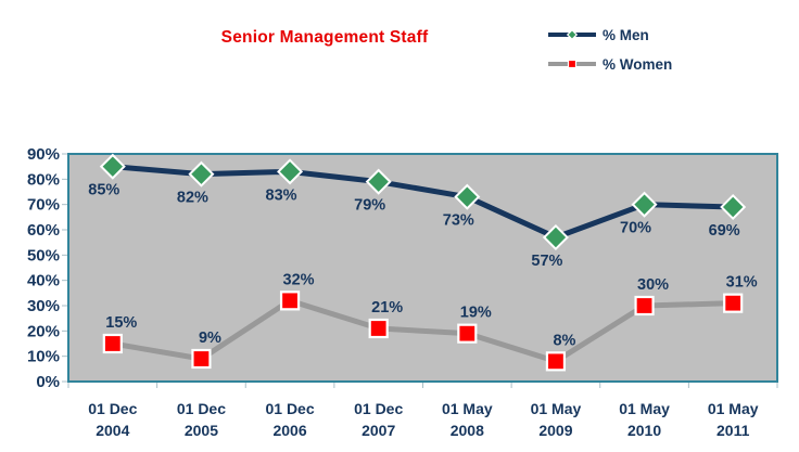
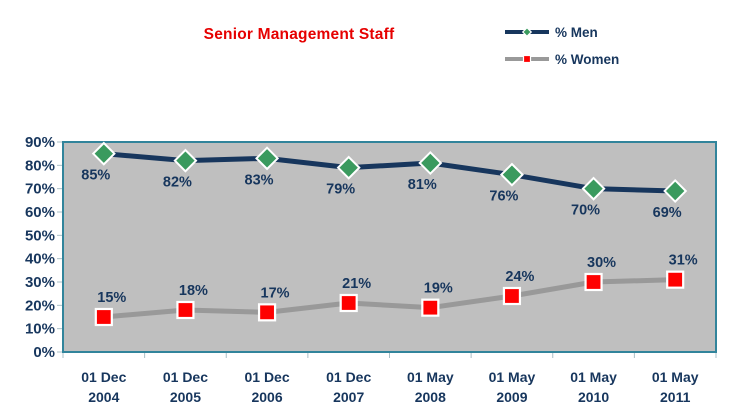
% Women/01 Dec 2005: 9% -> 18%
% Women/01 Dec 2006: 32% -> 17%
% Men/01 May 2008: 73% -> 81%
% Men/01 May 2009: 57% -> 76%
% Women/01 May 2009: 8% -> 24%
